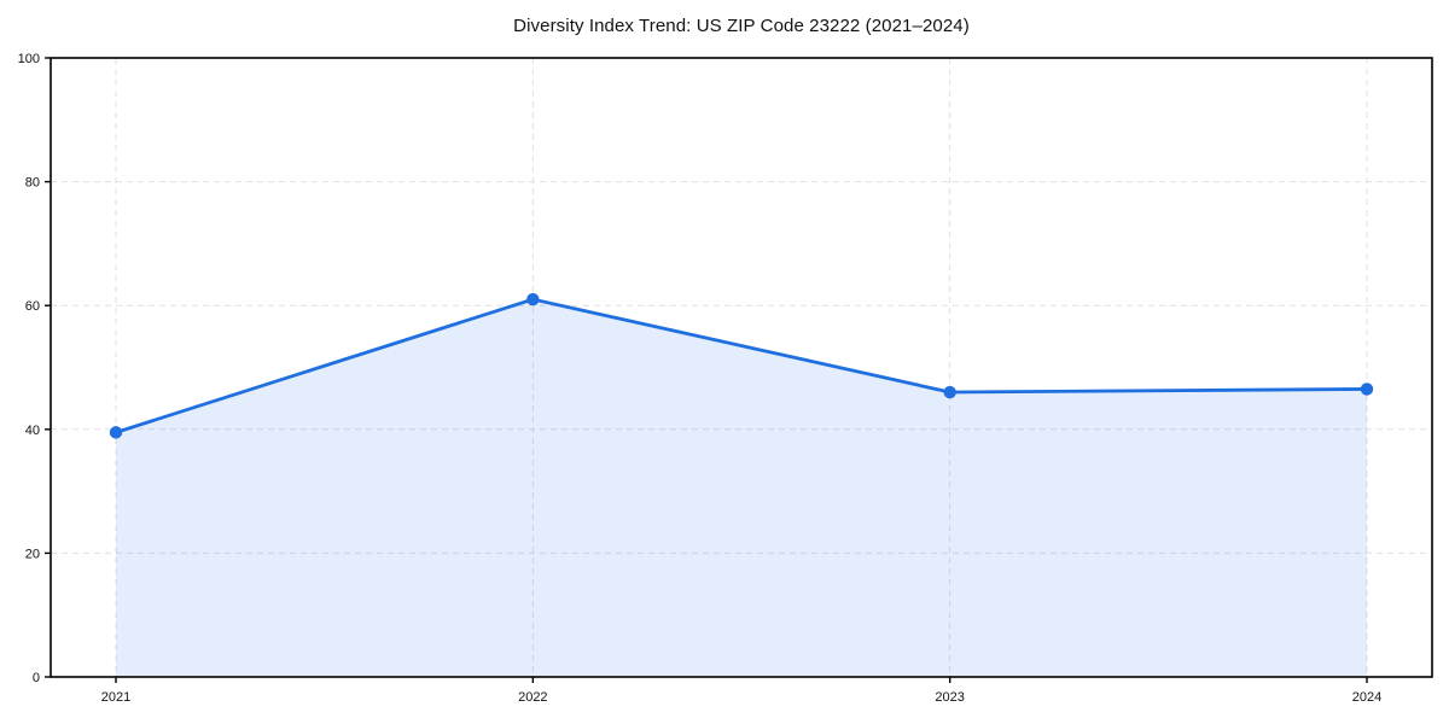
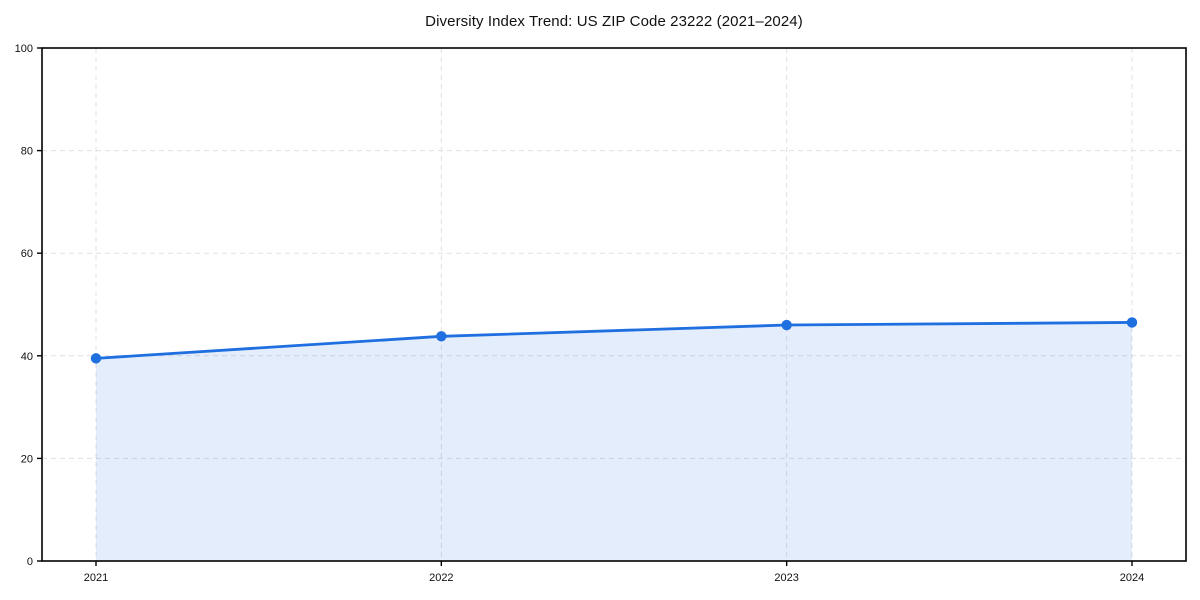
2022: 61 -> 44
